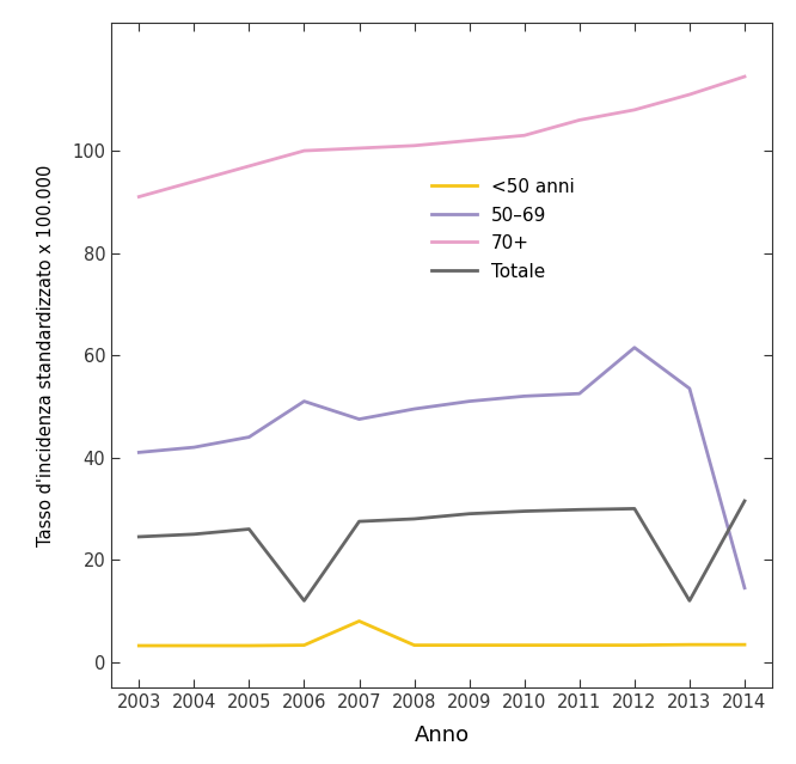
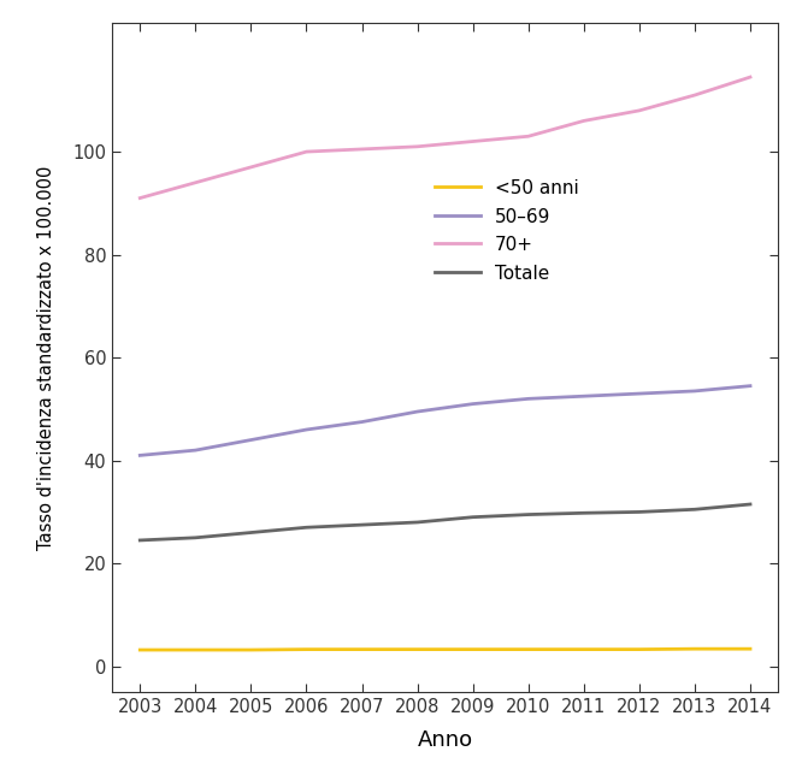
50–69/2006: 51.0 -> 46.0
Totale/2006: 12.0 -> 27.0
<50 anni/2007: 8.0 -> 3.3
50–69/2012: 61.5 -> 53.0
Totale/2013: 12.0 -> 30.5
50–69/2014: 14.5 -> 54.5
